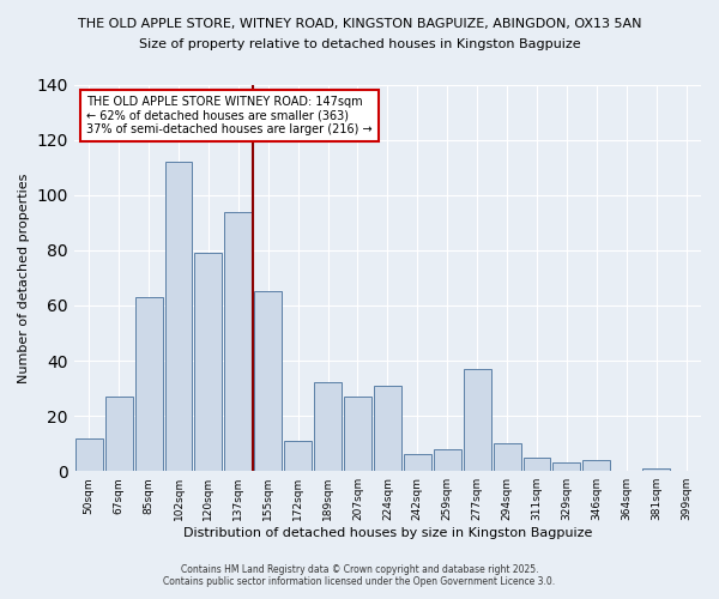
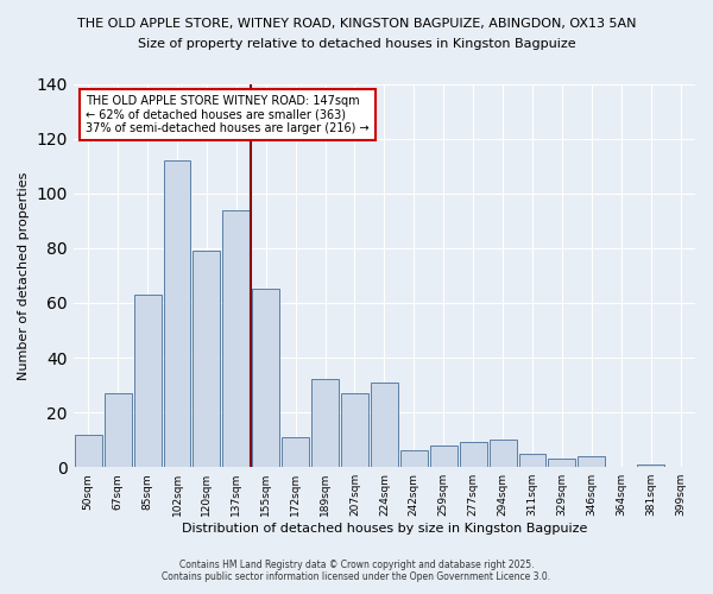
277sqm: 37 -> 9
